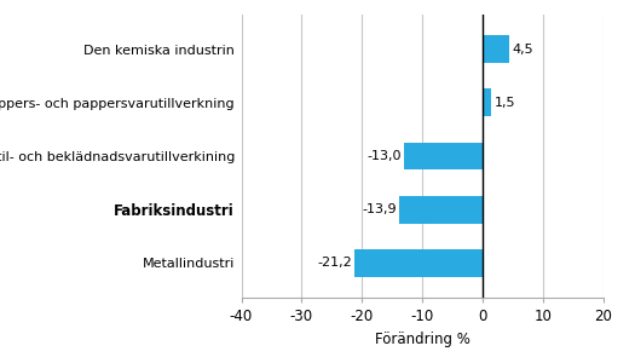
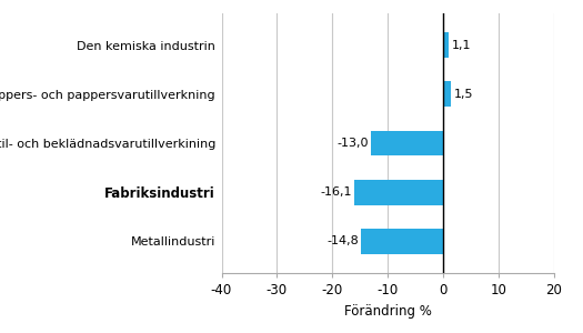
Den kemiska industrin: 4,5 -> 1,1
Fabriksindustri: -13,9 -> -16,1
Metallindustri: -21,2 -> -14,8
